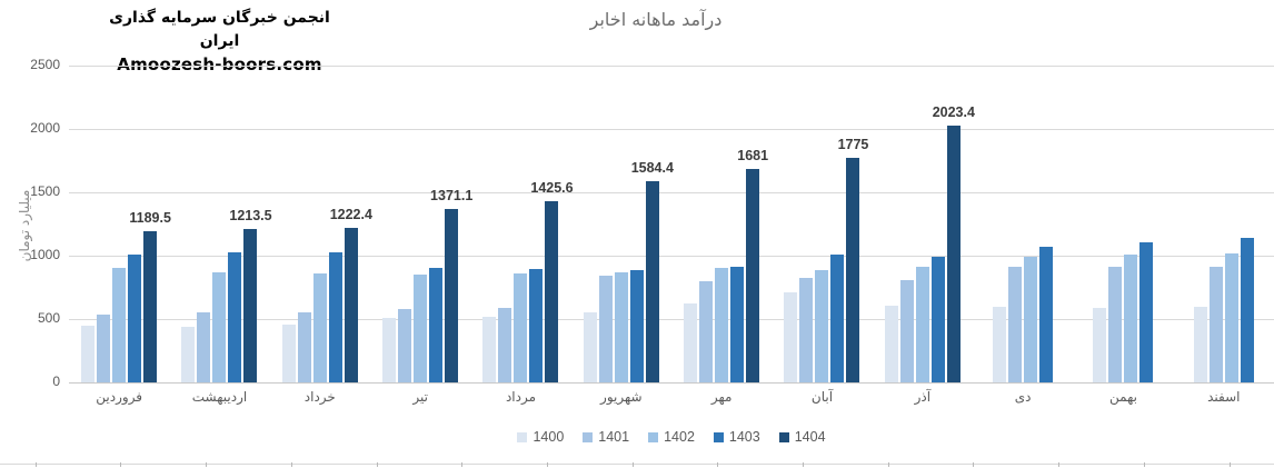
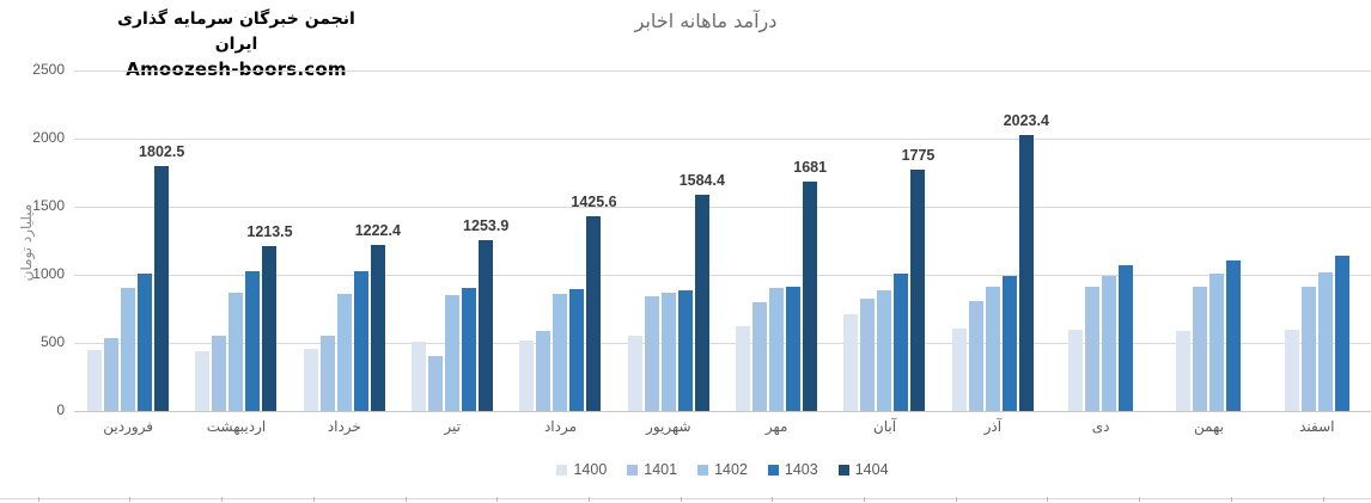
1404/فروردین: 1189.5 -> 1802.5
1401/تیر: 580 -> 400
1404/تیر: 1371.1 -> 1253.9
